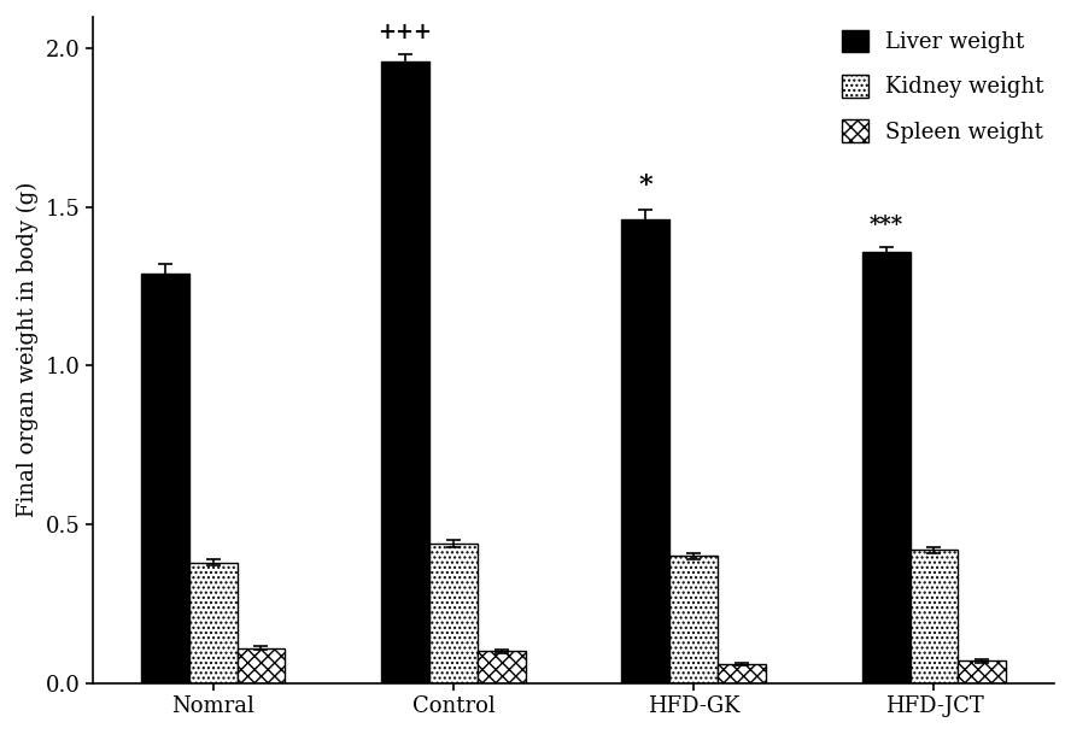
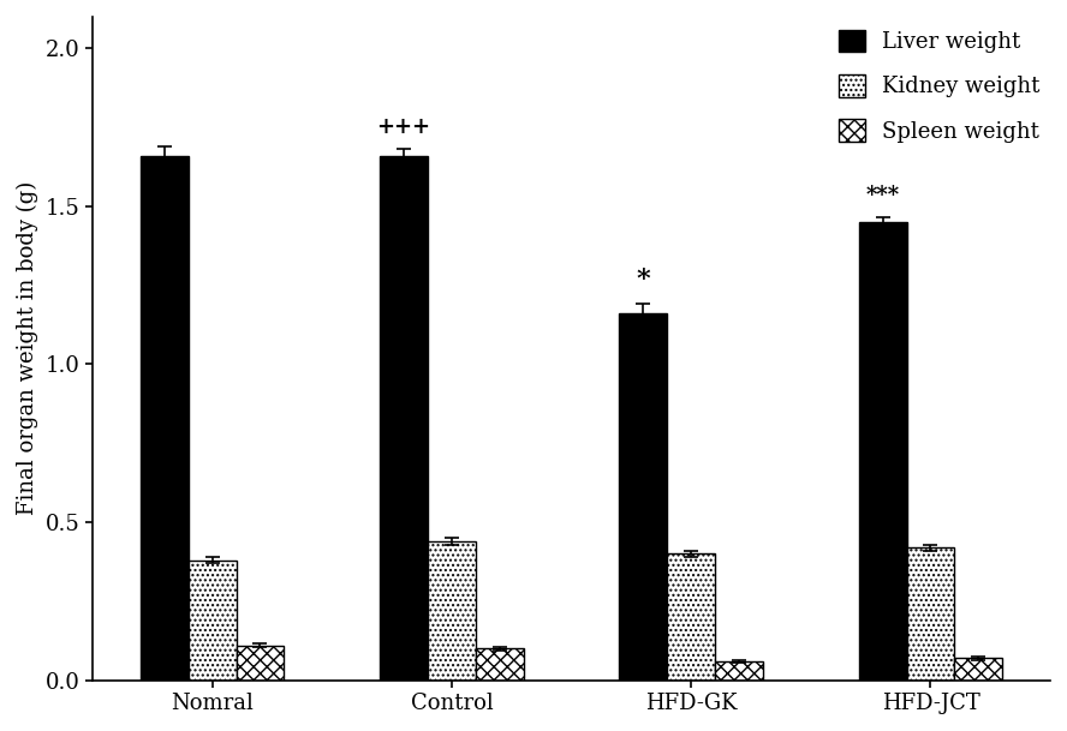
Liver weight/Nomral: 1.29 -> 1.66
Liver weight/Control: 1.96 -> 1.66
Liver weight/HFD-GK: 1.46 -> 1.16
Liver weight/HFD-JCT: 1.36 -> 1.45
